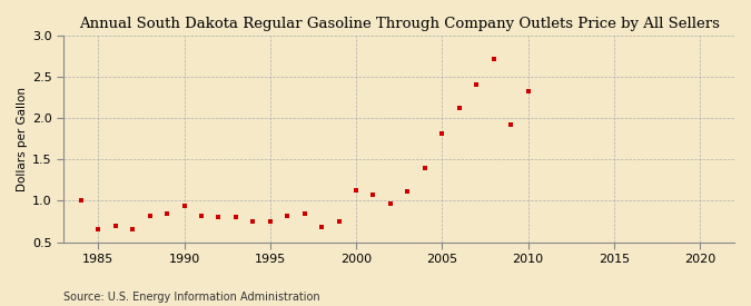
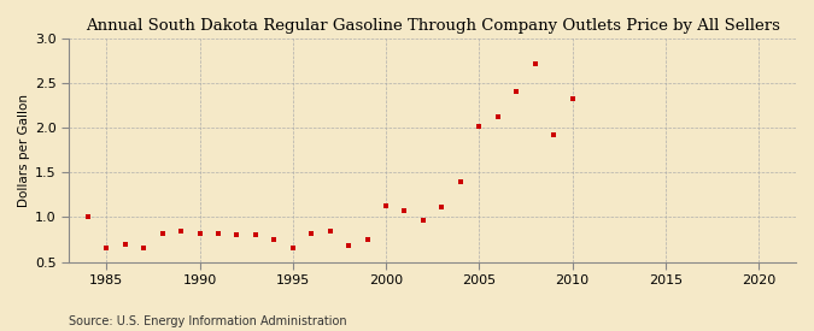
1990: 0.94 -> 0.82
1995: 0.75 -> 0.66
2005: 1.82 -> 2.02
